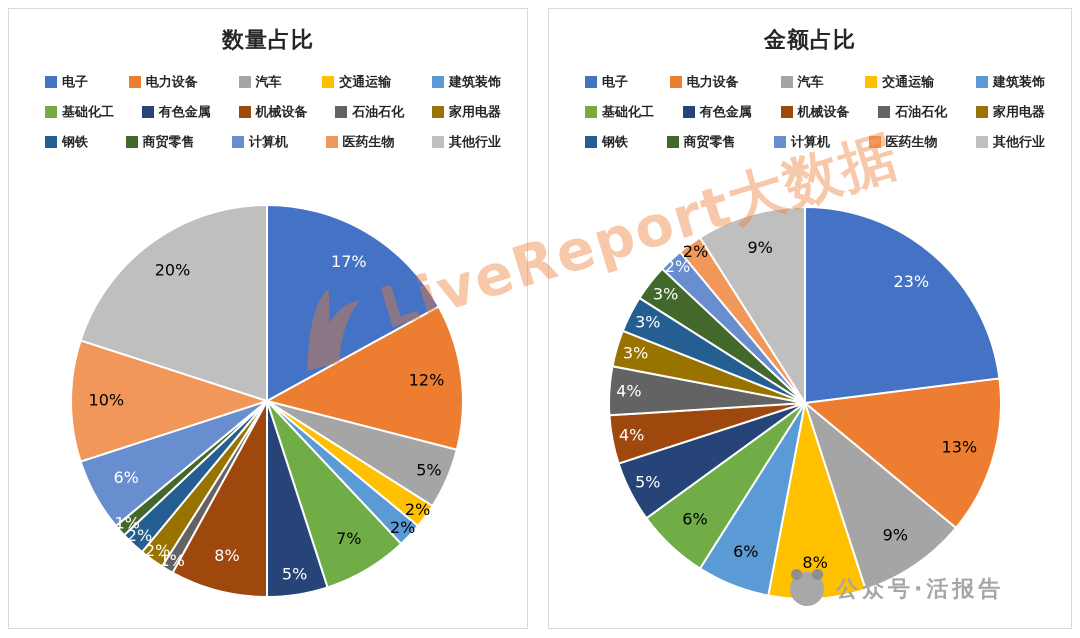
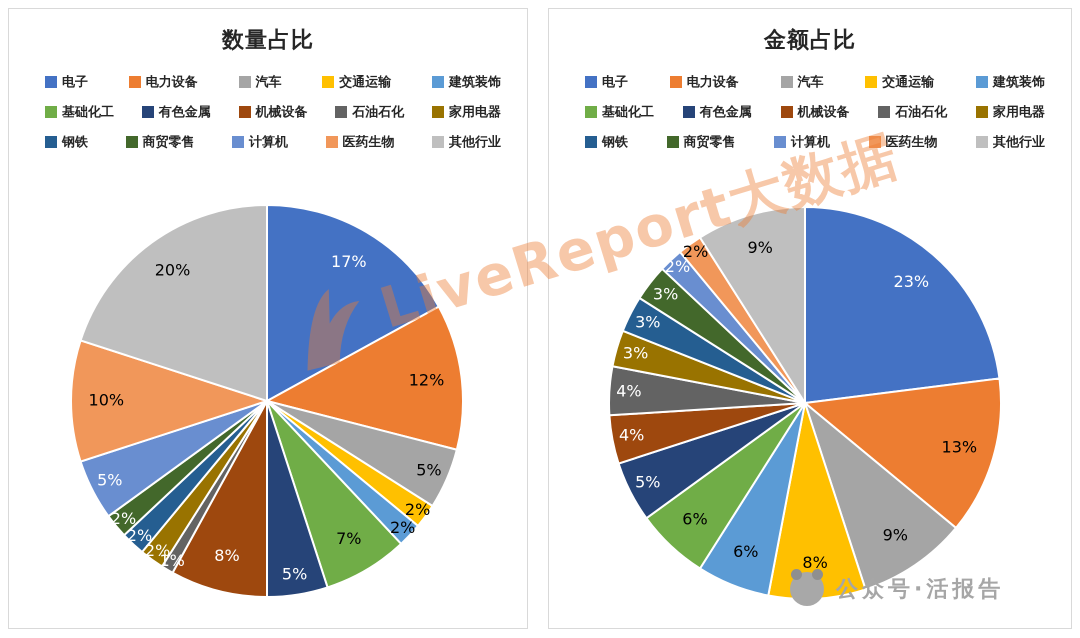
数量占比/商贸零售: 1% -> 2%
数量占比/计算机: 6% -> 5%
